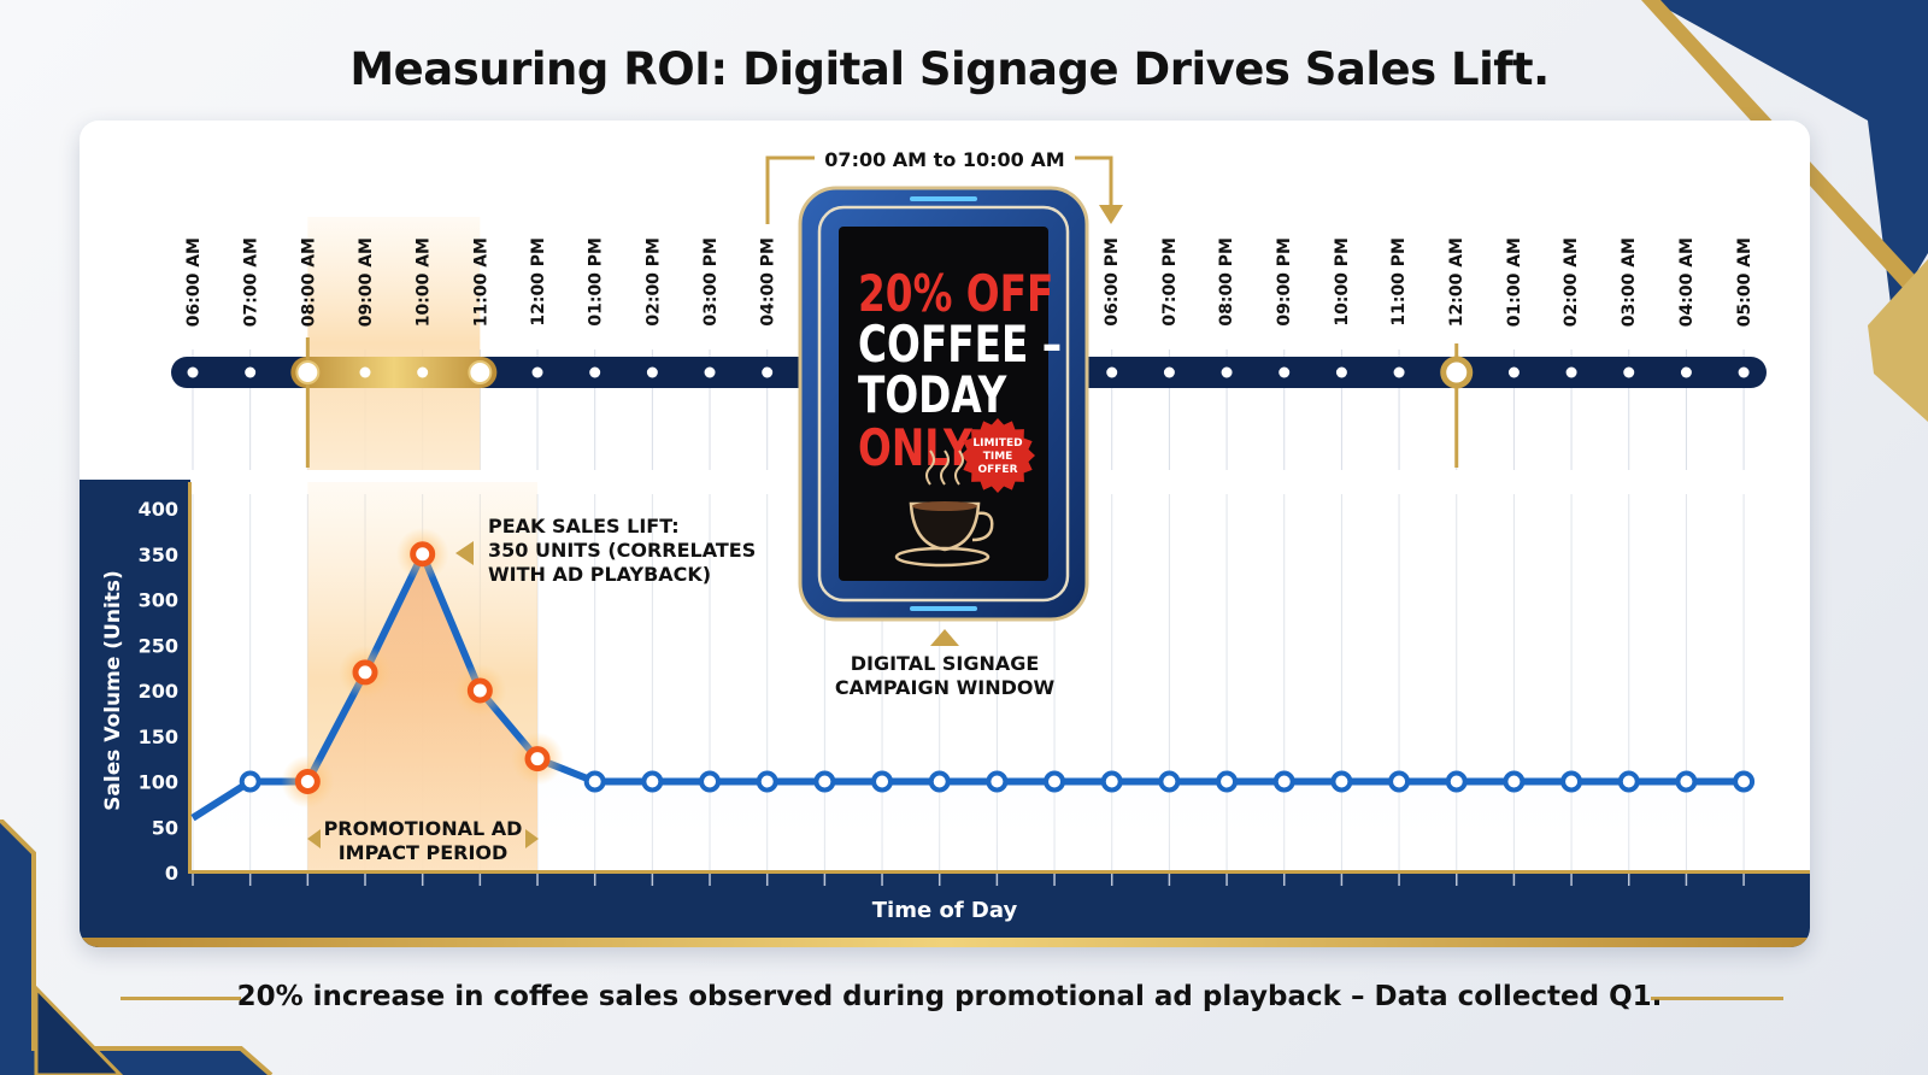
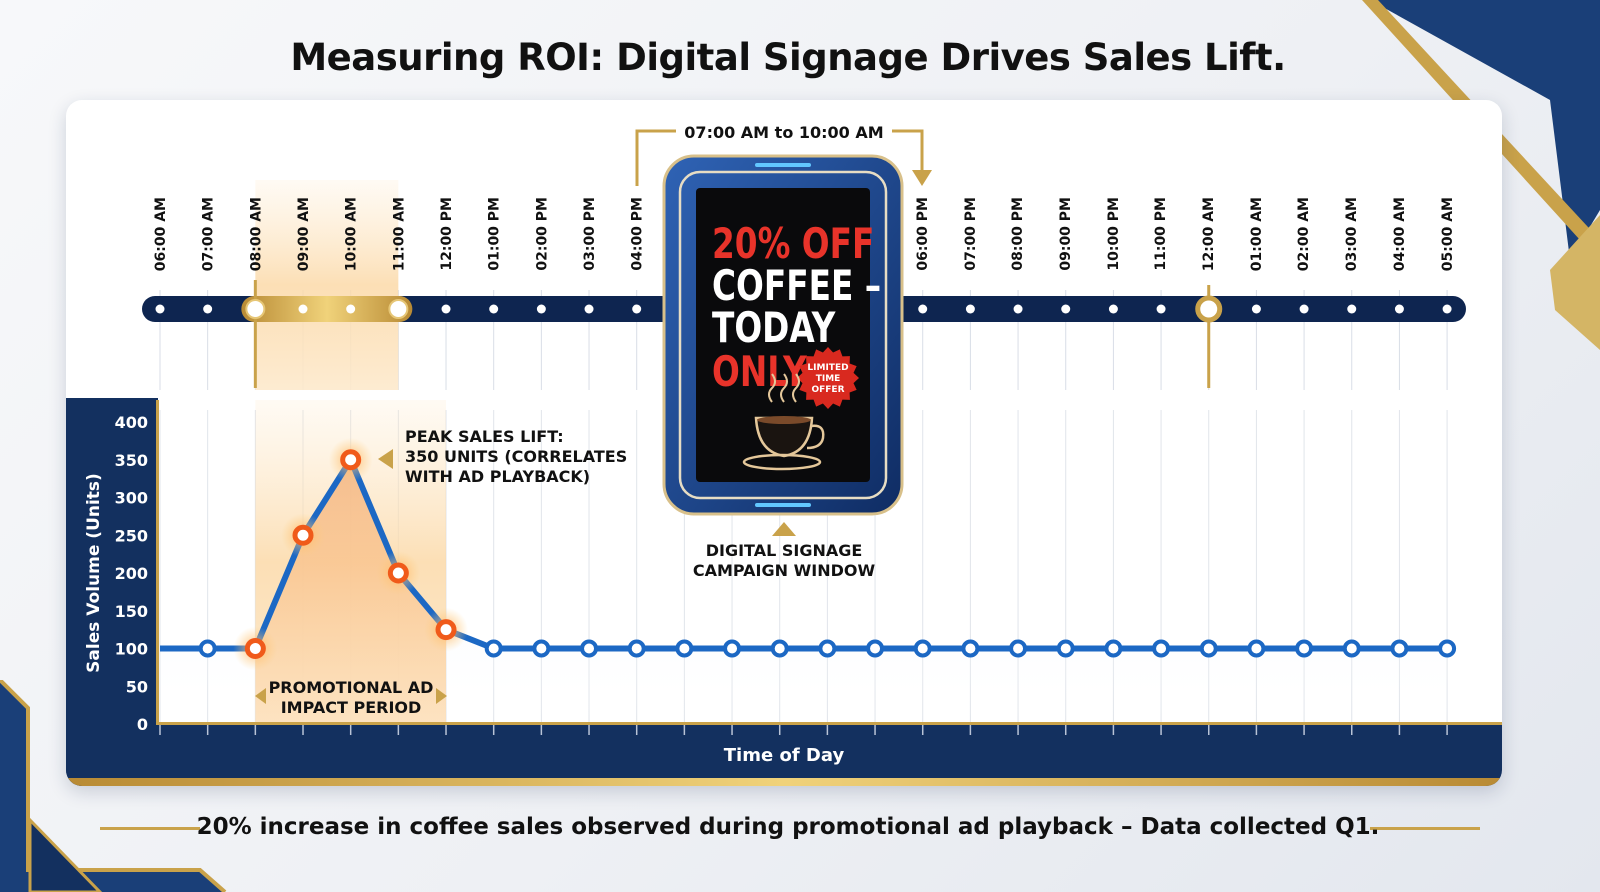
06:00 AM: 60 -> 100
09:00 AM: 220 -> 250
